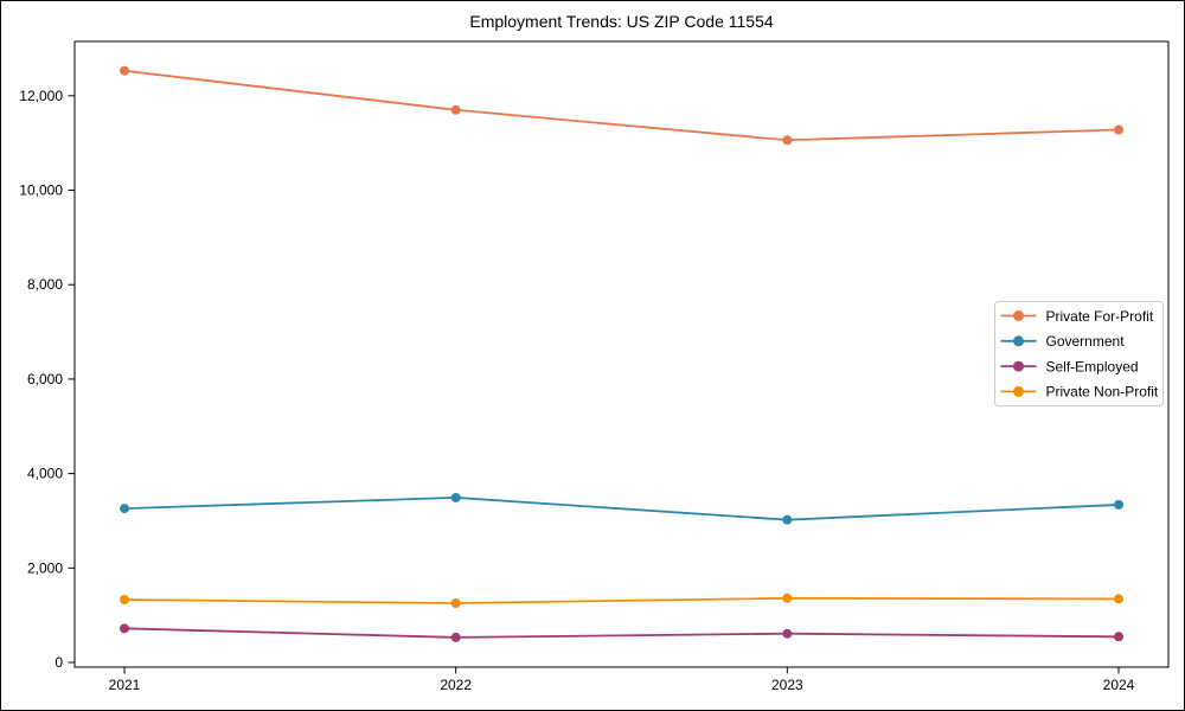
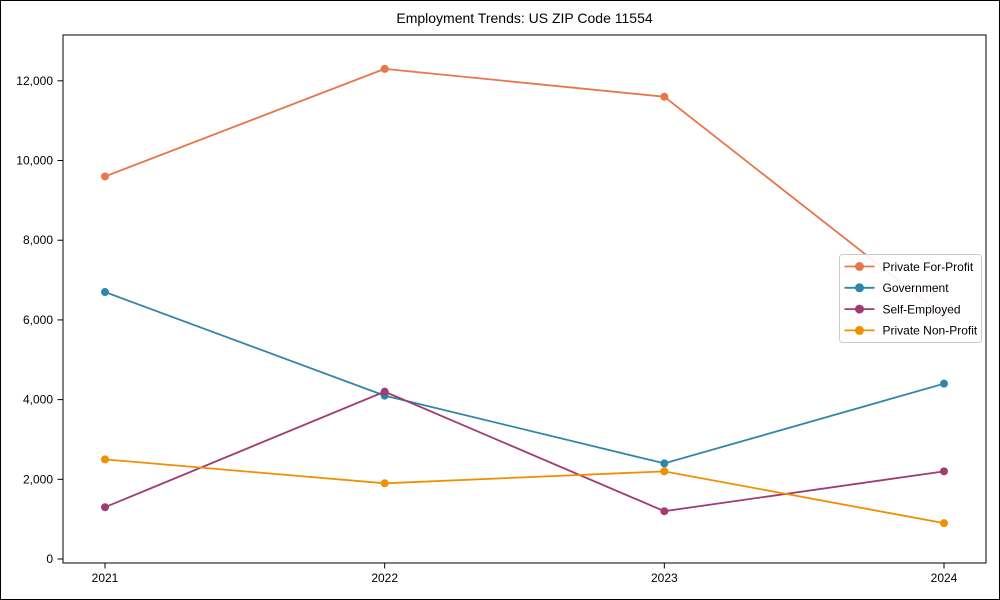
Private For-Profit/2021: 12500 -> 9600
Government/2021: 3300 -> 6700
Self-Employed/2021: 700 -> 1300
Private Non-Profit/2021: 1300 -> 2500
Private For-Profit/2022: 11700 -> 12300
Government/2022: 3500 -> 4100
Self-Employed/2022: 500 -> 4200
Private Non-Profit/2022: 1300 -> 1900
Private For-Profit/2023: 11100 -> 11600
Government/2023: 3000 -> 2400
Self-Employed/2023: 600 -> 1200
Private Non-Profit/2023: 1400 -> 2200
Private For-Profit/2024: 11300 -> 6100
Government/2024: 3300 -> 4400
Self-Employed/2024: 500 -> 2200
Private Non-Profit/2024: 1300 -> 900
